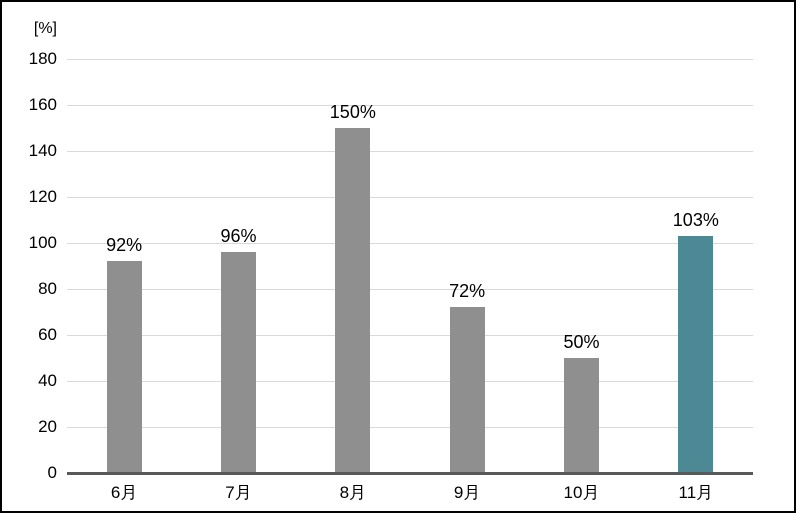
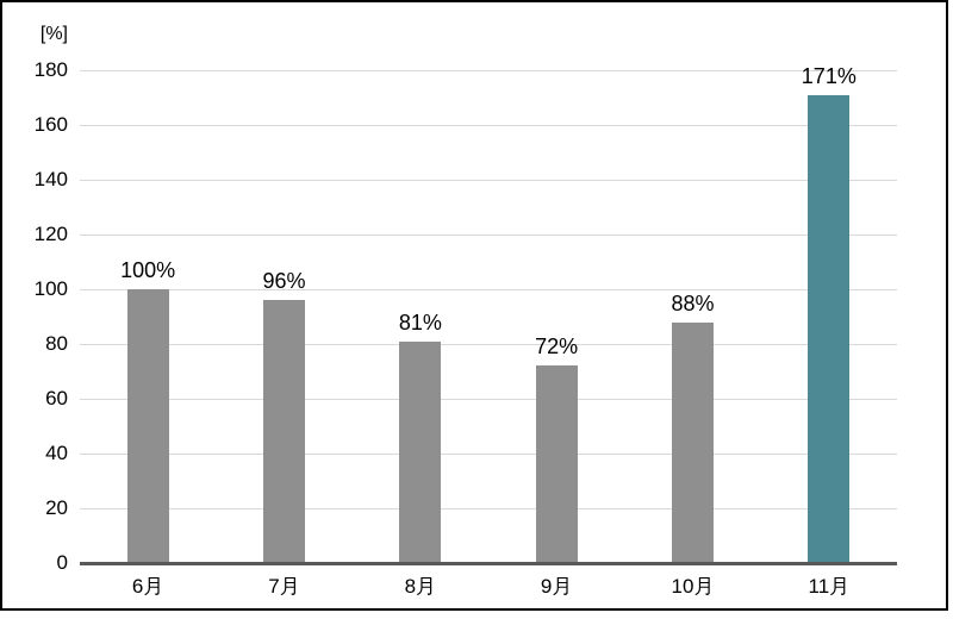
6月: 92% -> 100%
8月: 150% -> 81%
10月: 50% -> 88%
11月: 103% -> 171%
